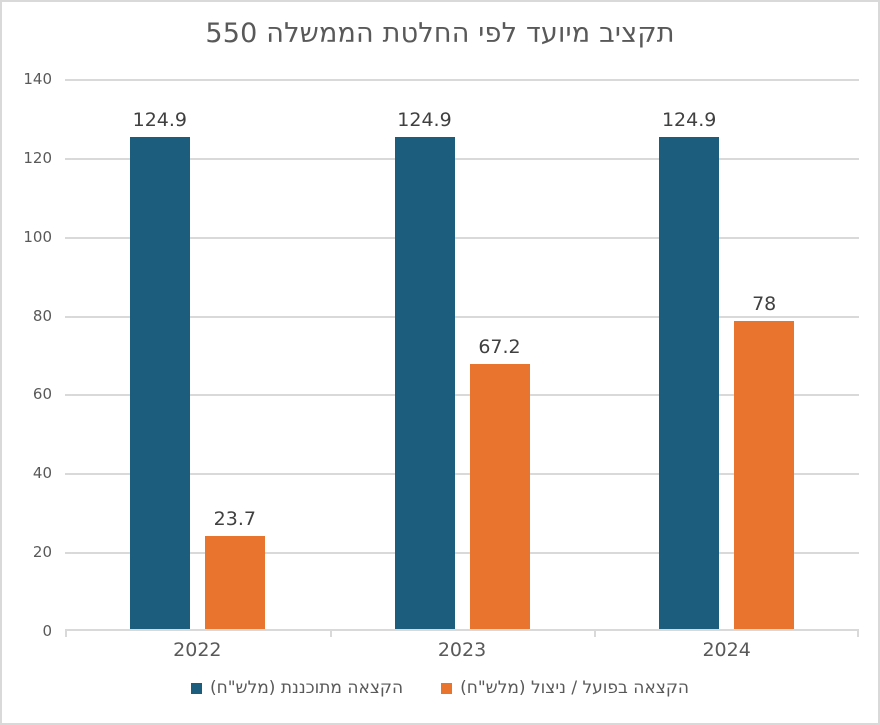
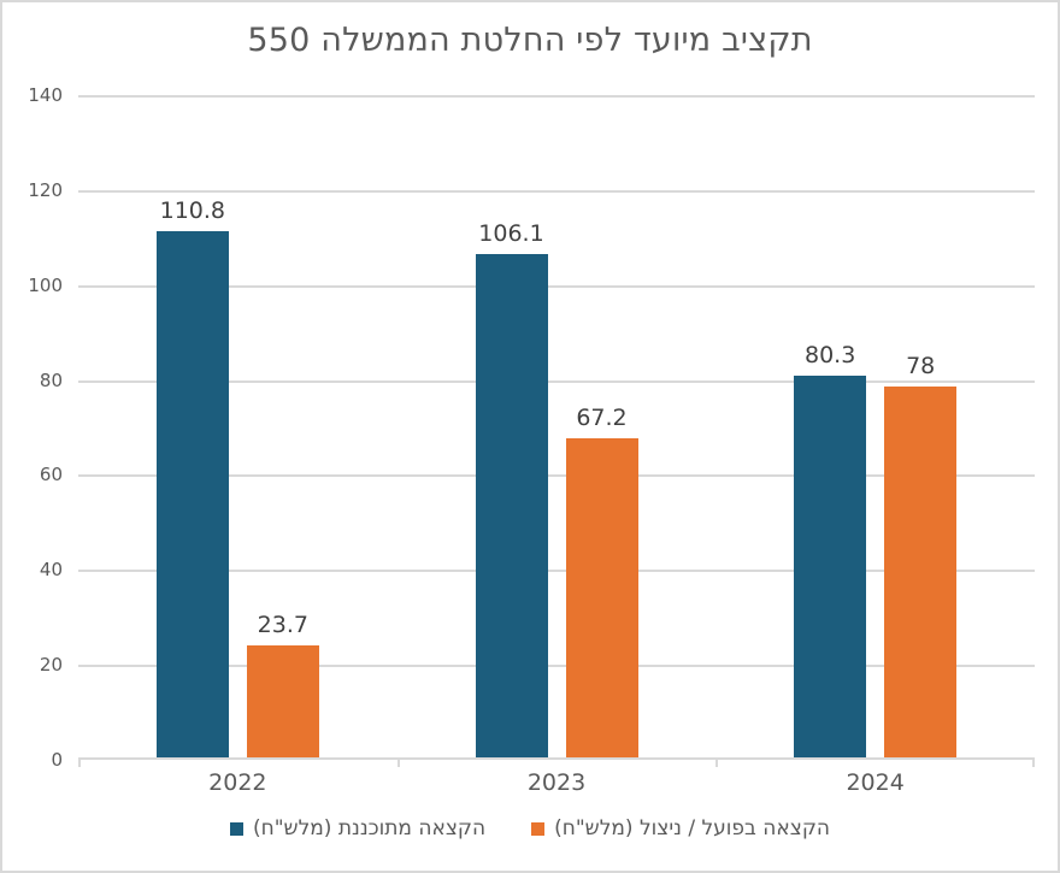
הקצאה מתוכננת (מלש"ח)/2022: 124.9 -> 110.8
הקצאה מתוכננת (מלש"ח)/2023: 124.9 -> 106.1
הקצאה מתוכננת (מלש"ח)/2024: 124.9 -> 80.3
